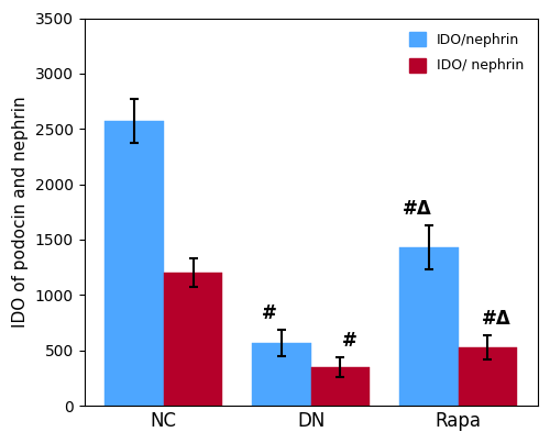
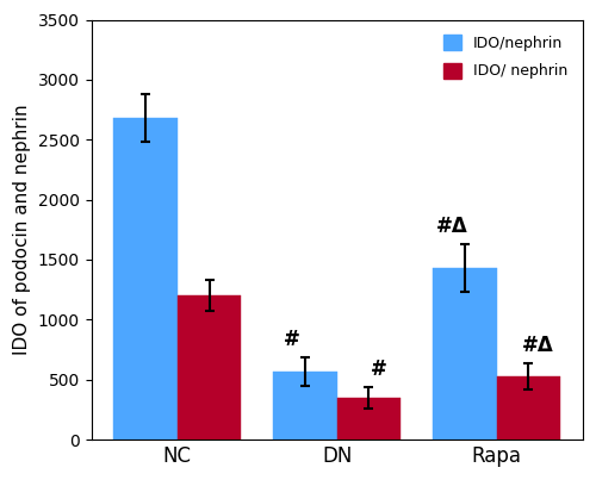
IDO/nephrin/NC: 2570 -> 2680
